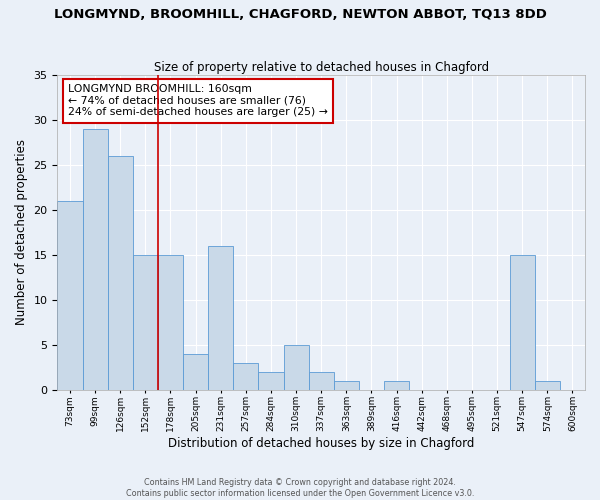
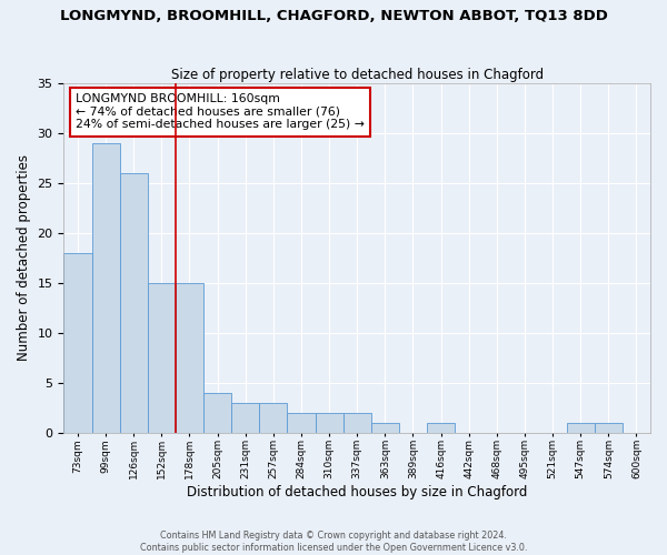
73sqm: 21 -> 18
231sqm: 16 -> 3
310sqm: 5 -> 2
547sqm: 15 -> 1
